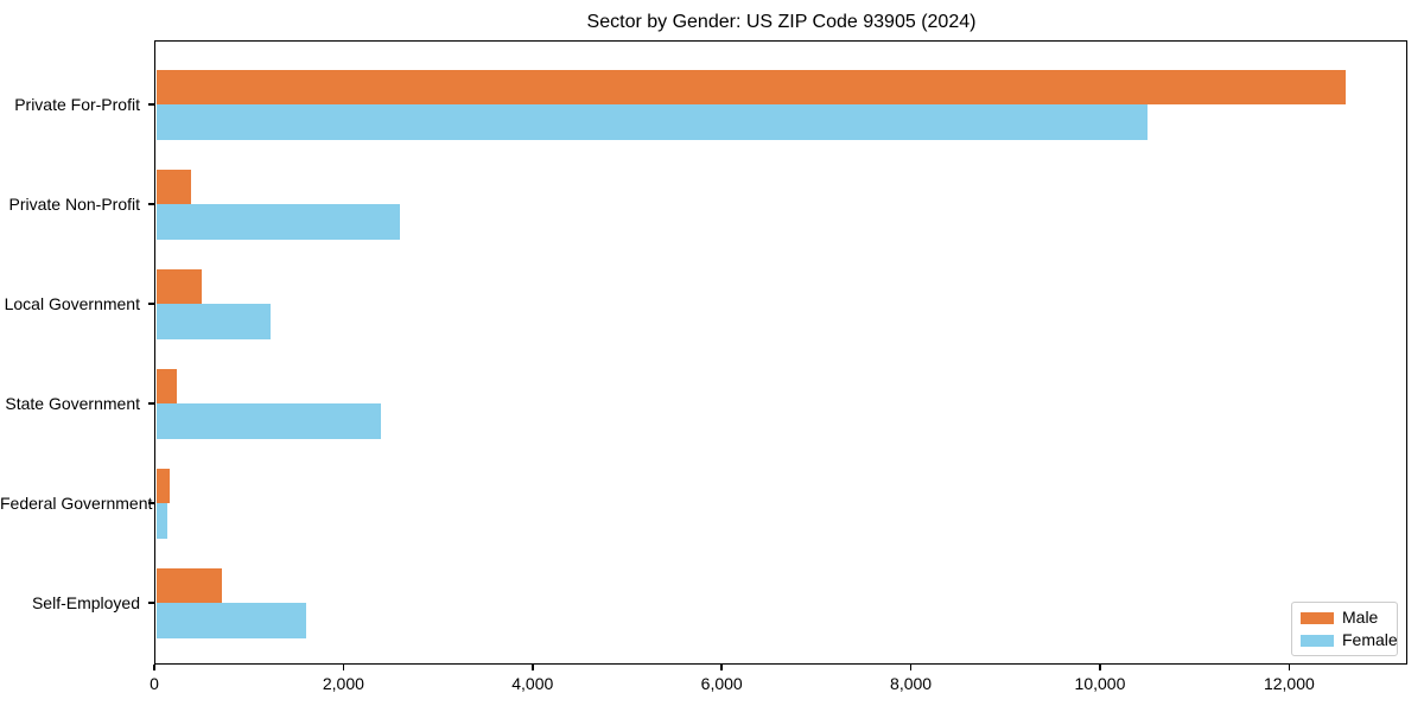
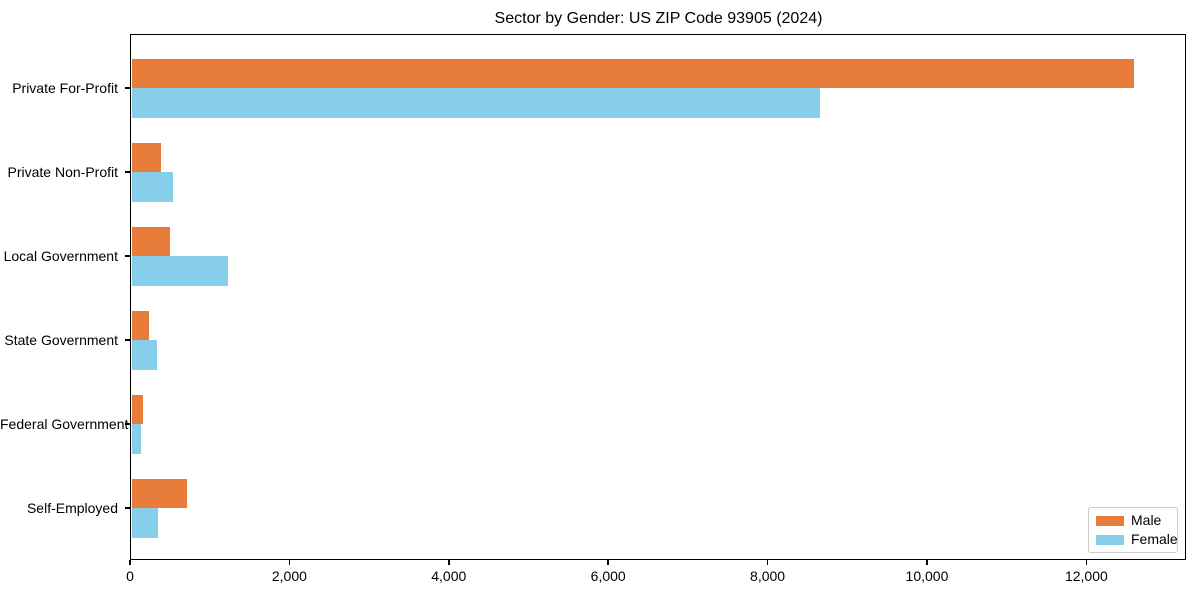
Female/Private For-Profit: 10500 -> 8700
Female/Private Non-Profit: 2600 -> 500
Female/State Government: 2400 -> 300
Female/Self-Employed: 1600 -> 400
